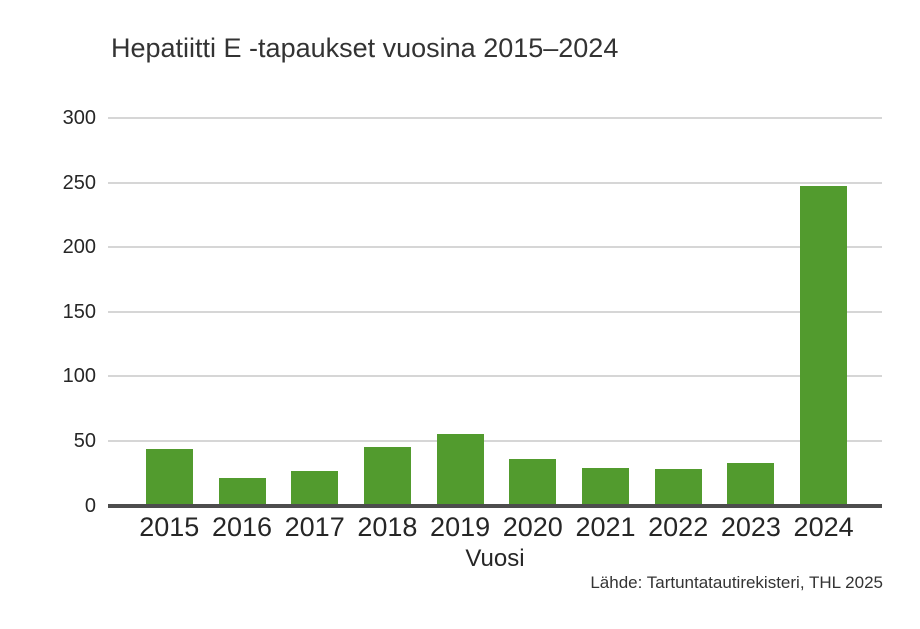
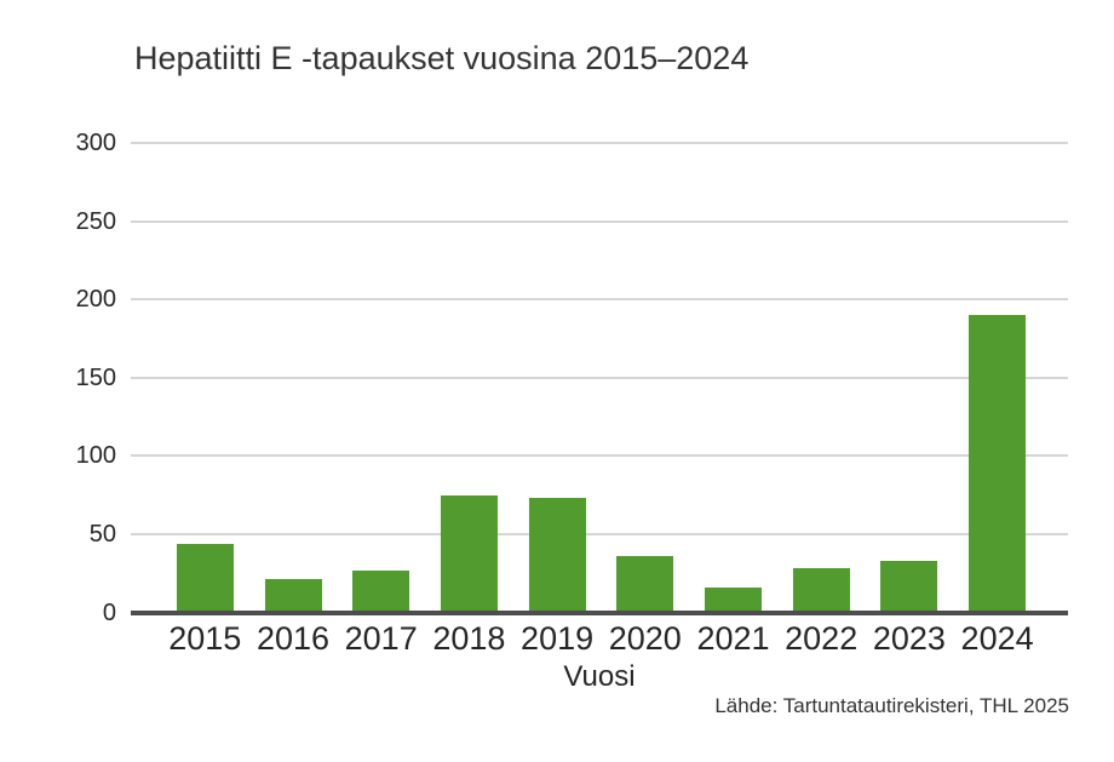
2018: 45 -> 75
2019: 55 -> 73
2021: 29 -> 16
2024: 247 -> 190
